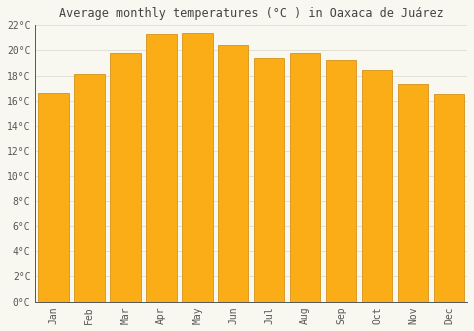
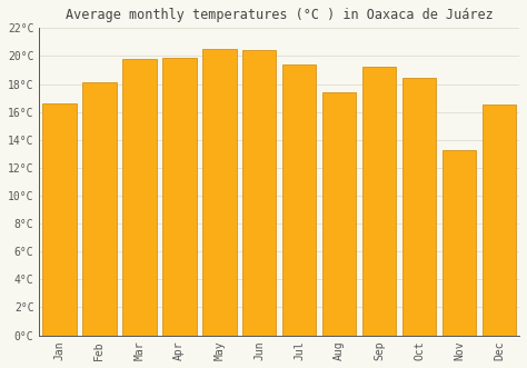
Apr: 21.3°C -> 19.9°C
May: 21.4°C -> 20.5°C
Aug: 19.8°C -> 17.4°C
Nov: 17.3°C -> 13.3°C
